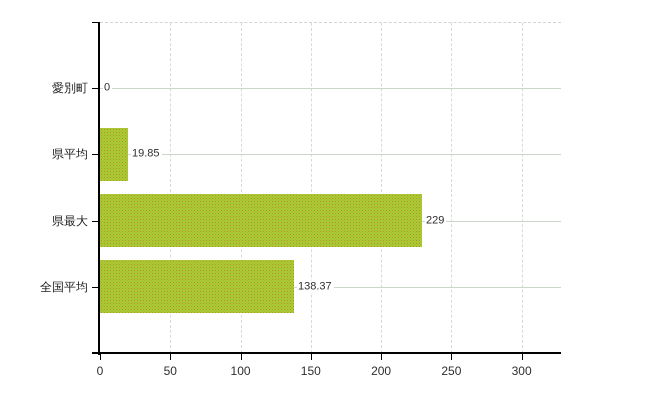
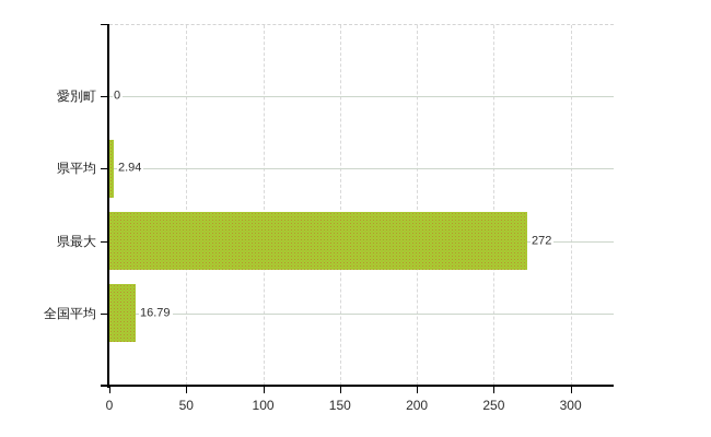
県平均: 19.85 -> 2.94
県最大: 229 -> 272
全国平均: 138.37 -> 16.79
